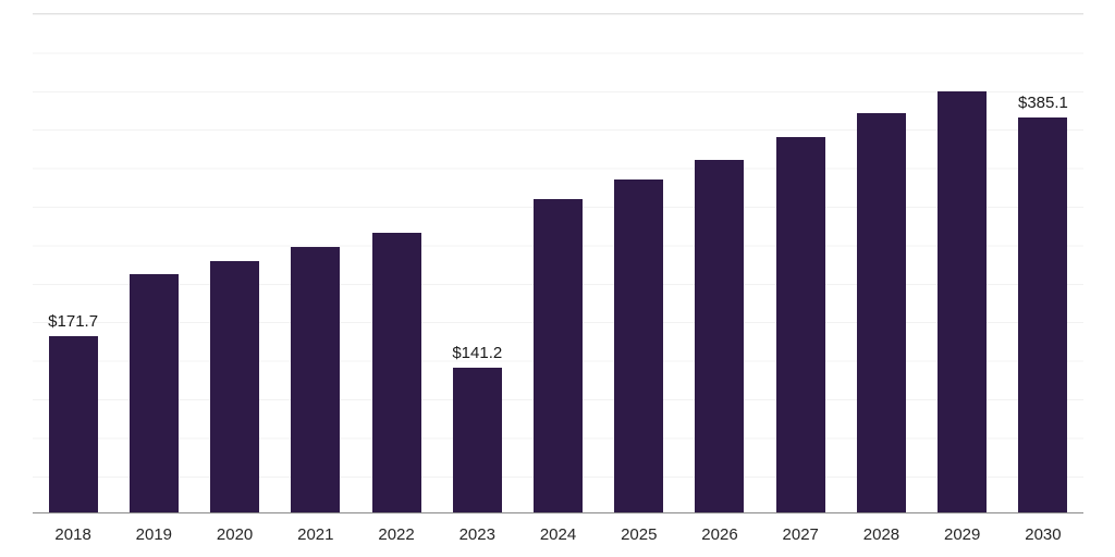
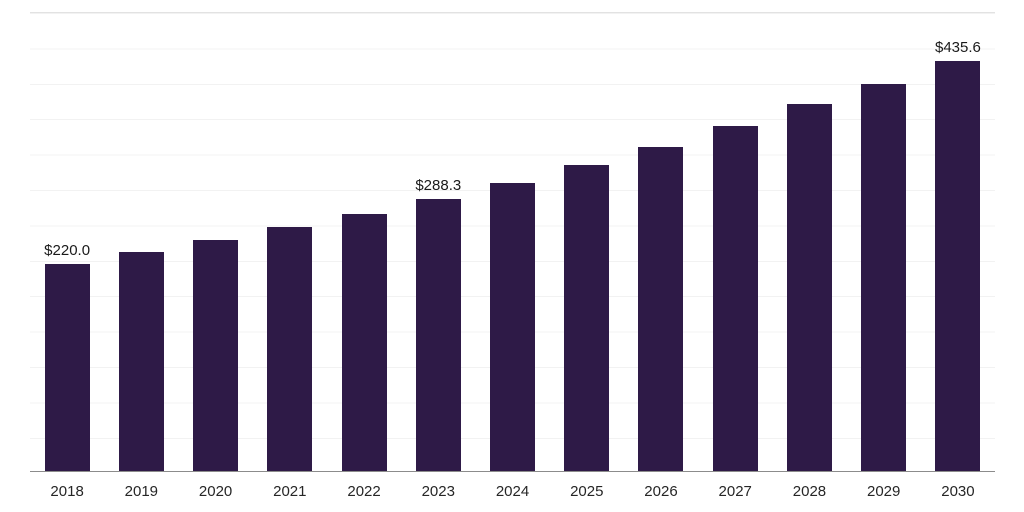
2018: $171.7 -> $220.0
2023: $141.2 -> $288.3
2030: $385.1 -> $435.6
